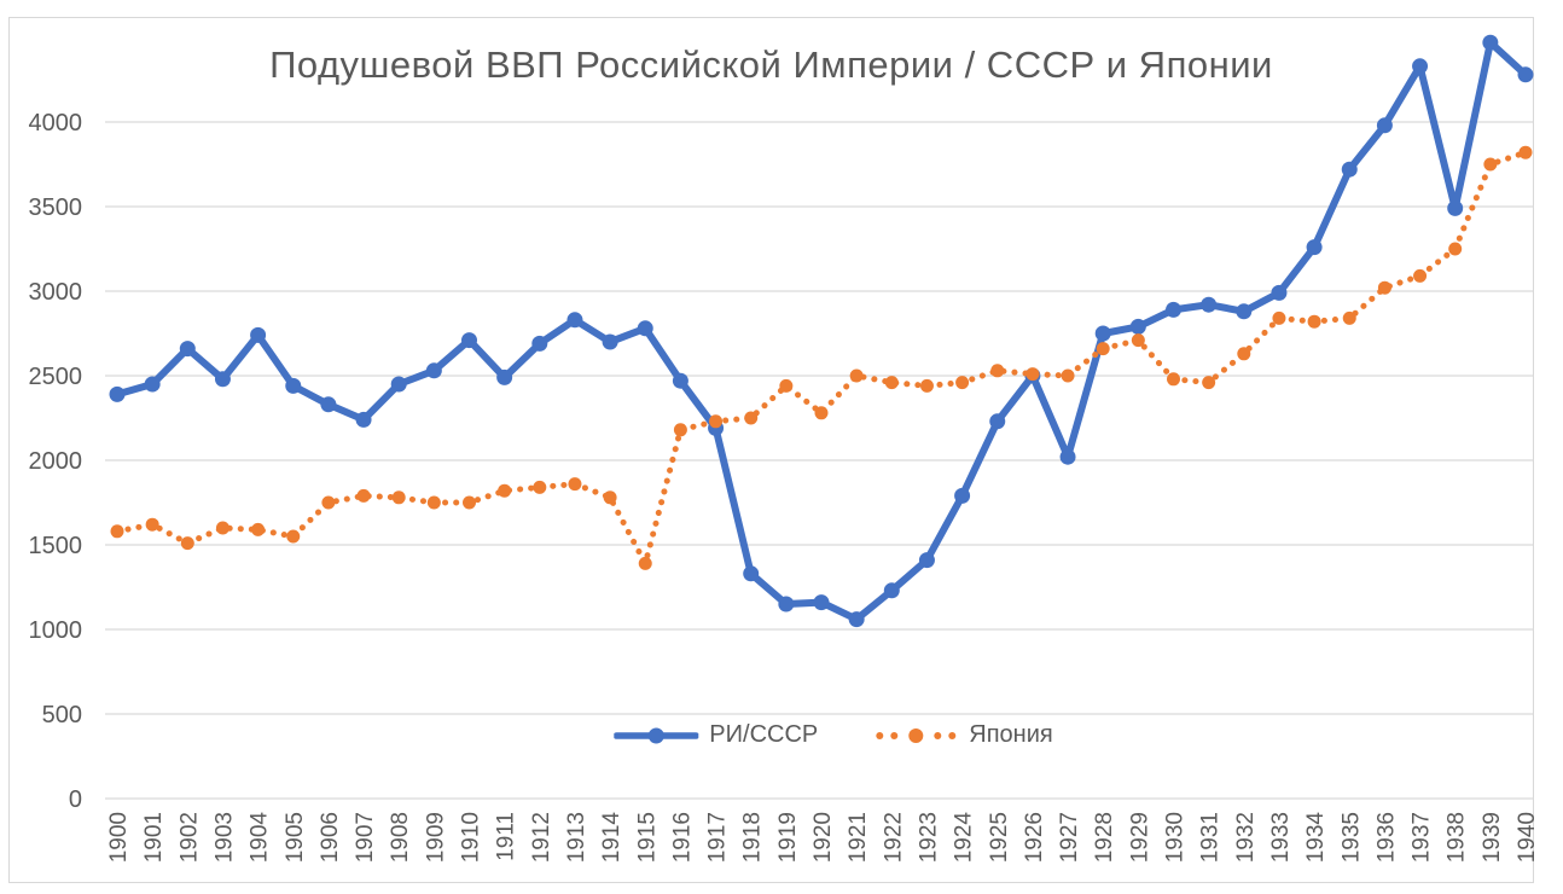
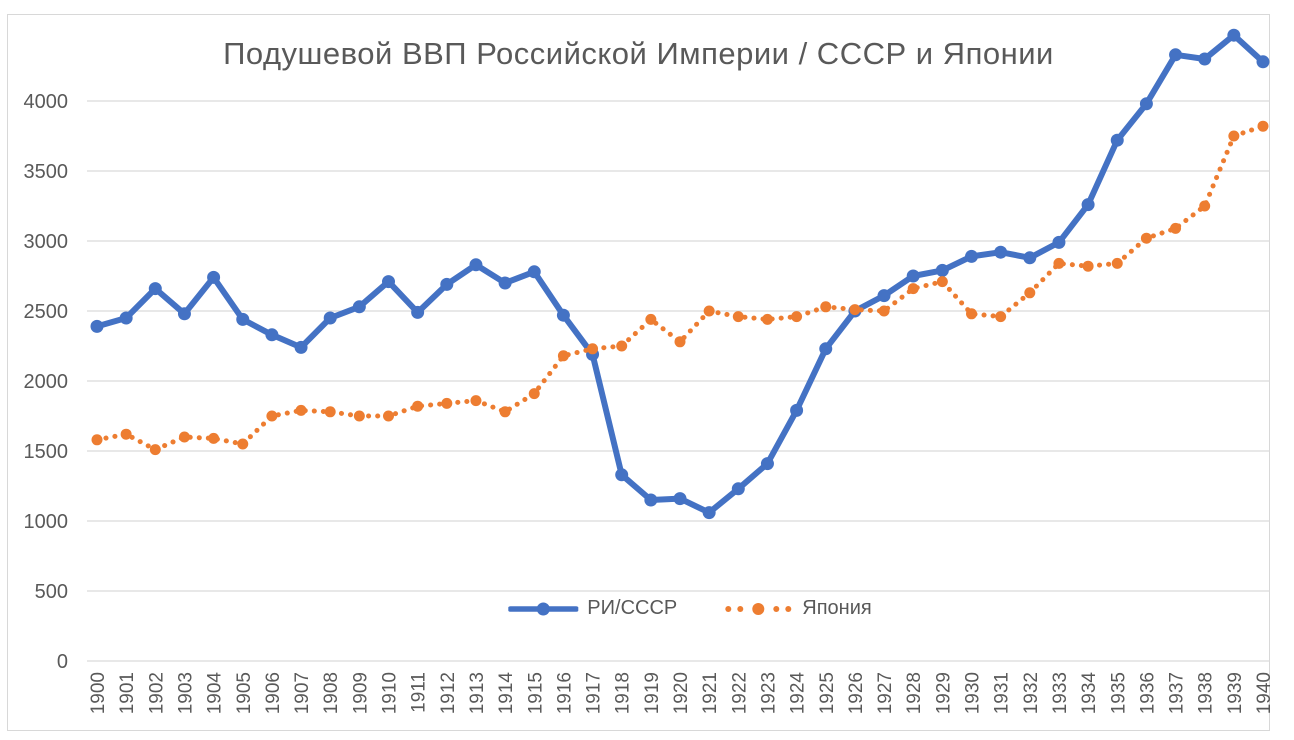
Япония/1915: 1390 -> 1910
РИ/СССР/1927: 2020 -> 2610
РИ/СССР/1938: 3490 -> 4300
